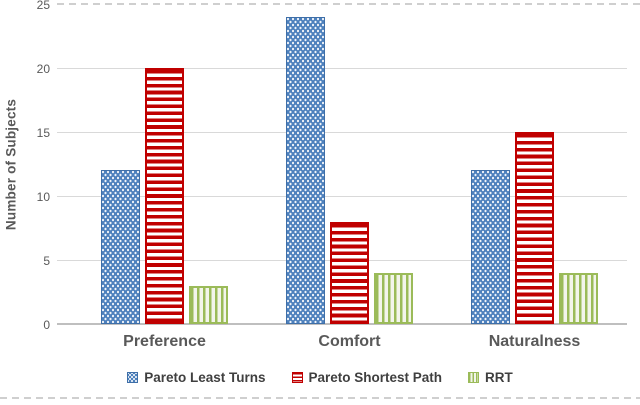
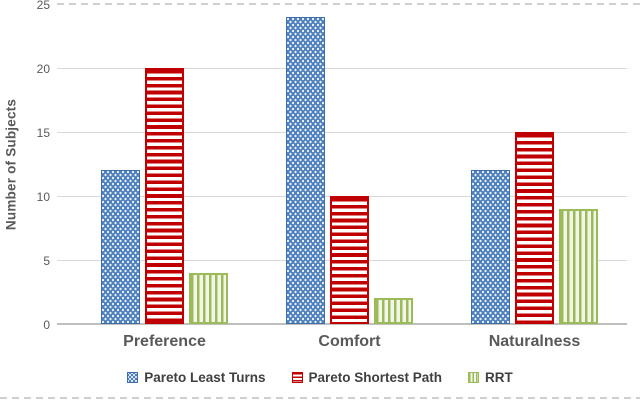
RRT/Preference: 3 -> 4
Pareto Shortest Path/Comfort: 8 -> 10
RRT/Comfort: 4 -> 2
RRT/Naturalness: 4 -> 9
